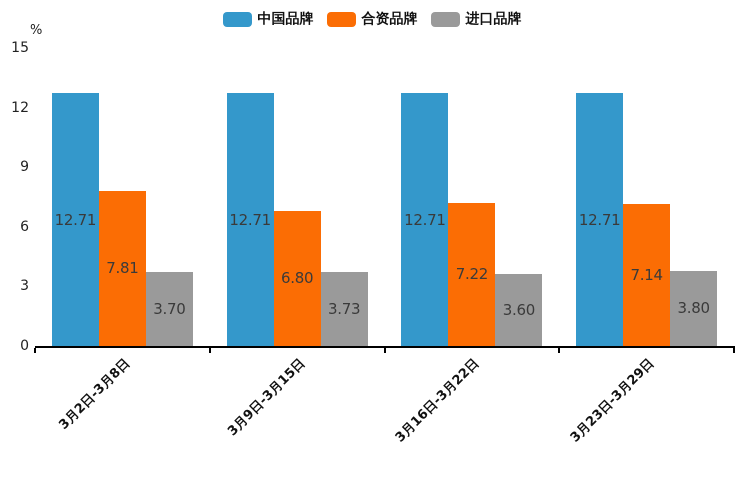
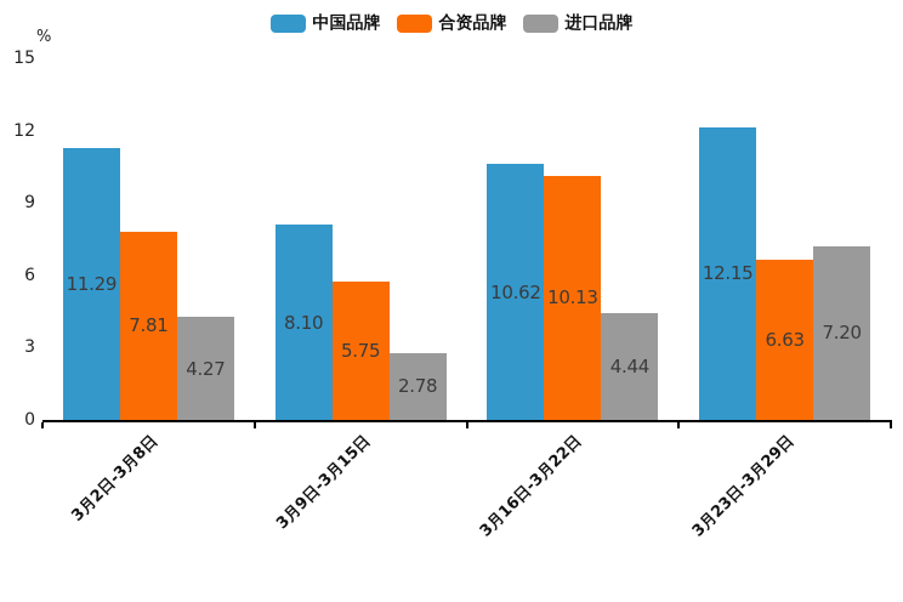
中国品牌/3月2日-3月8日: 12.71 -> 11.29
进口品牌/3月2日-3月8日: 3.70 -> 4.27
中国品牌/3月9日-3月15日: 12.71 -> 8.10
合资品牌/3月9日-3月15日: 6.80 -> 5.75
进口品牌/3月9日-3月15日: 3.73 -> 2.78
中国品牌/3月16日-3月22日: 12.71 -> 10.62
合资品牌/3月16日-3月22日: 7.22 -> 10.13
进口品牌/3月16日-3月22日: 3.60 -> 4.44
中国品牌/3月23日-3月29日: 12.71 -> 12.15
合资品牌/3月23日-3月29日: 7.14 -> 6.63
进口品牌/3月23日-3月29日: 3.80 -> 7.20
